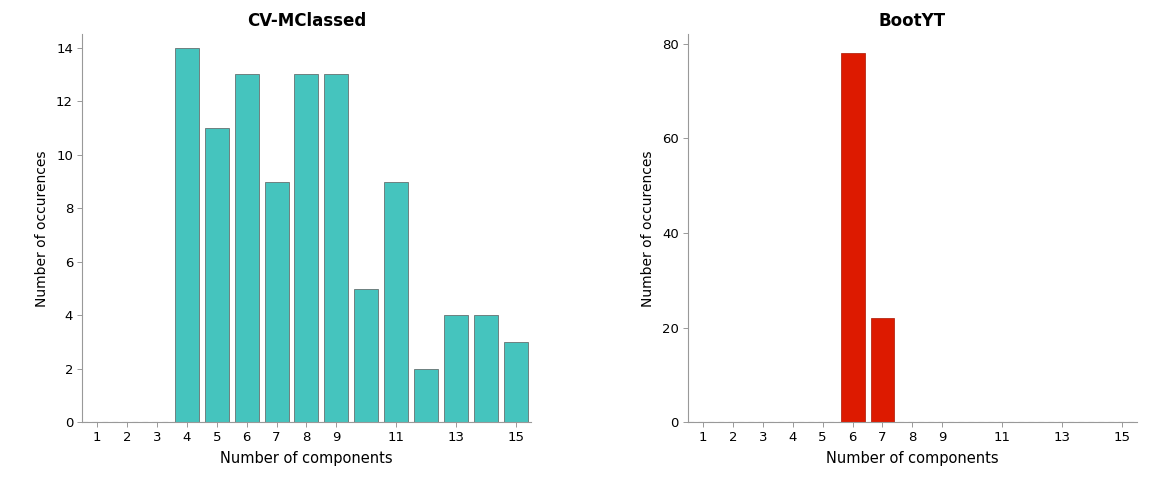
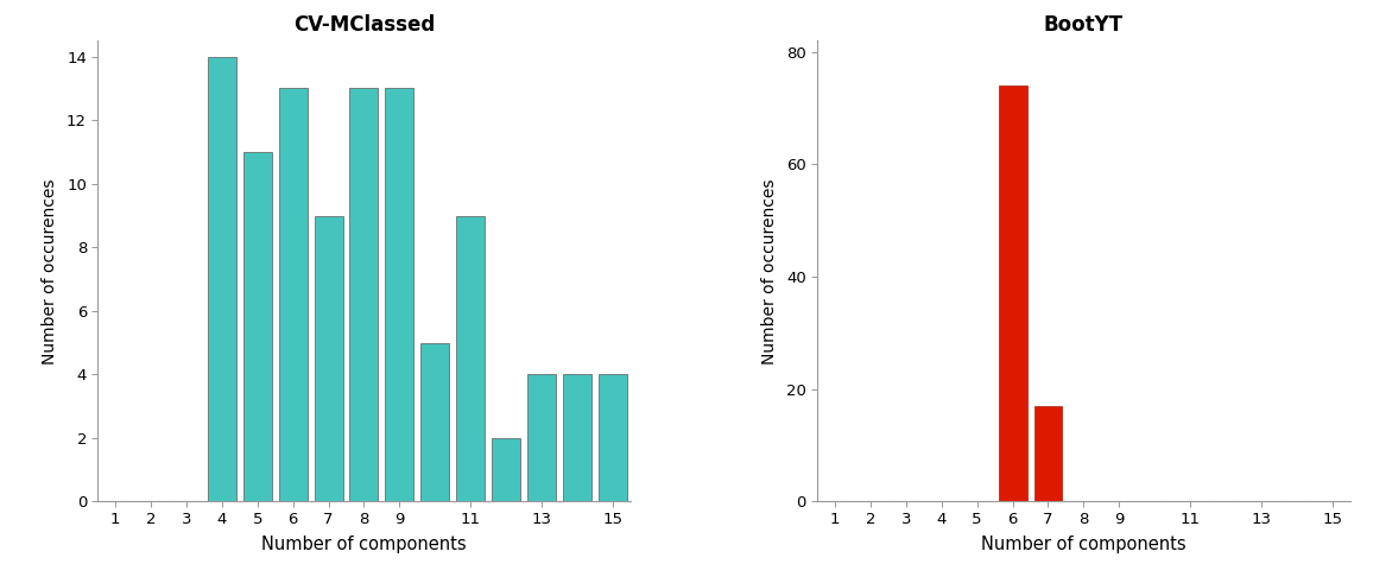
CV-MClassed/15: 3 -> 4
BootYT/6: 78 -> 74
BootYT/7: 22 -> 17
